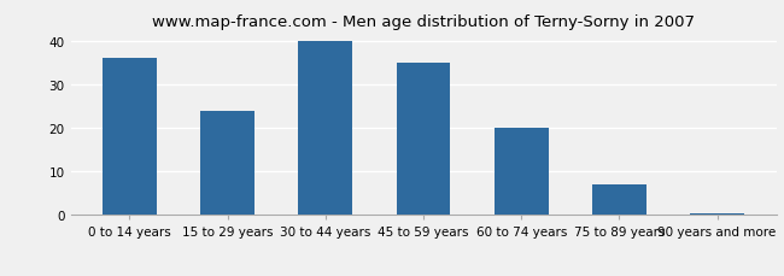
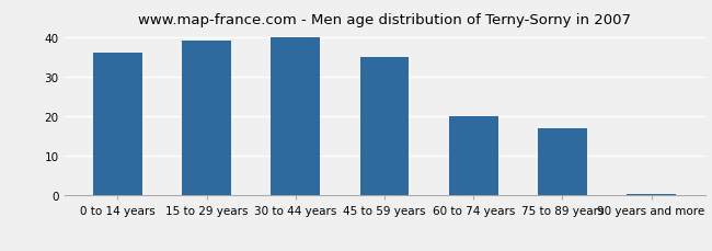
15 to 29 years: 24.0 -> 39.0
75 to 89 years: 7.0 -> 17.0
